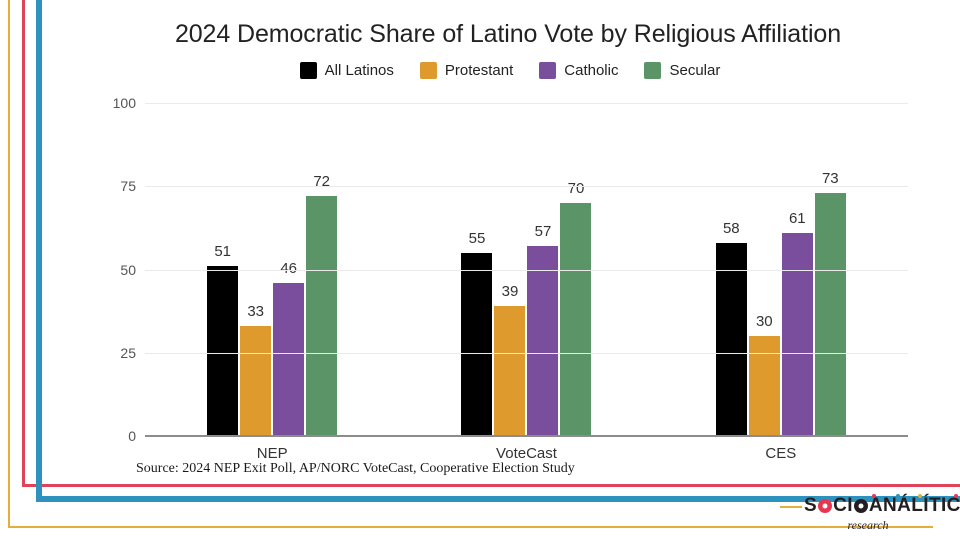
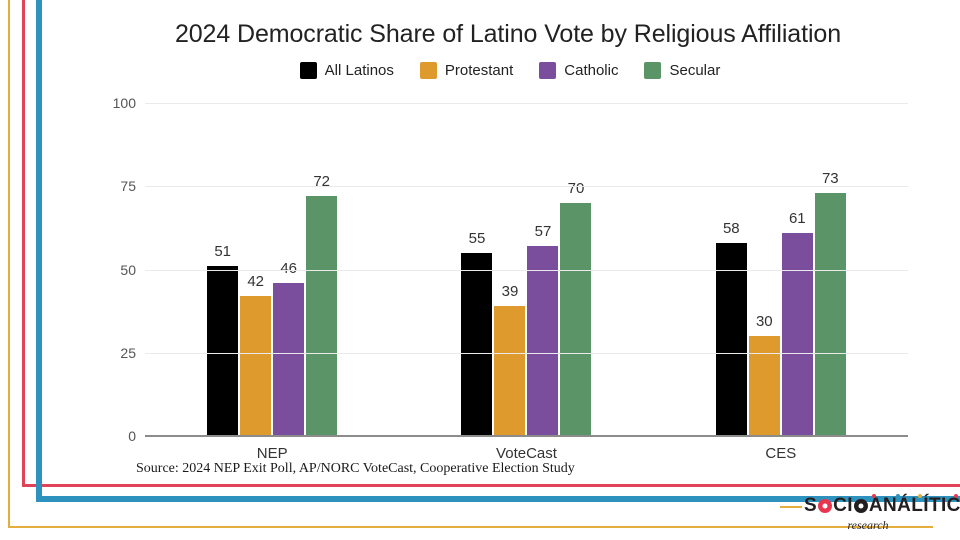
Protestant/NEP: 33 -> 42
